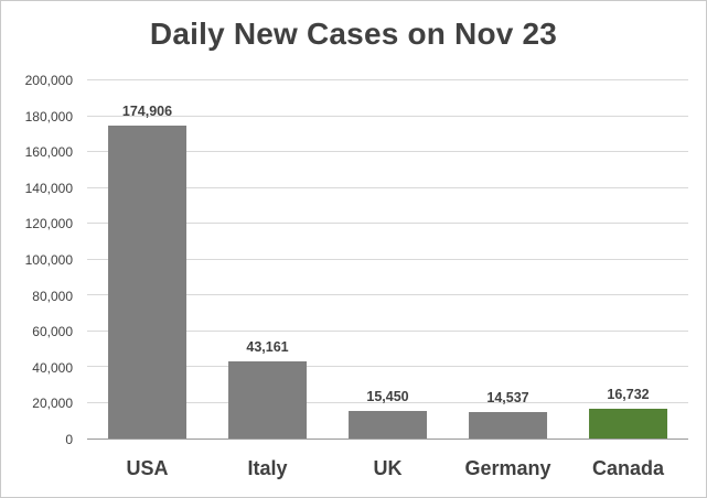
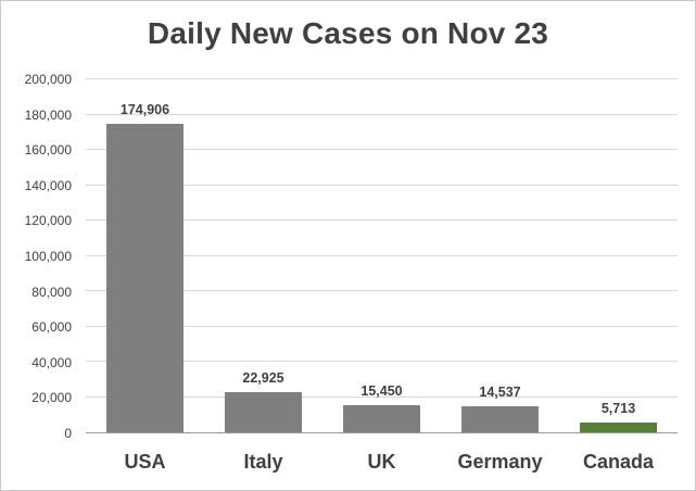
Italy: 43,161 -> 22,925
Canada: 16,732 -> 5,713
